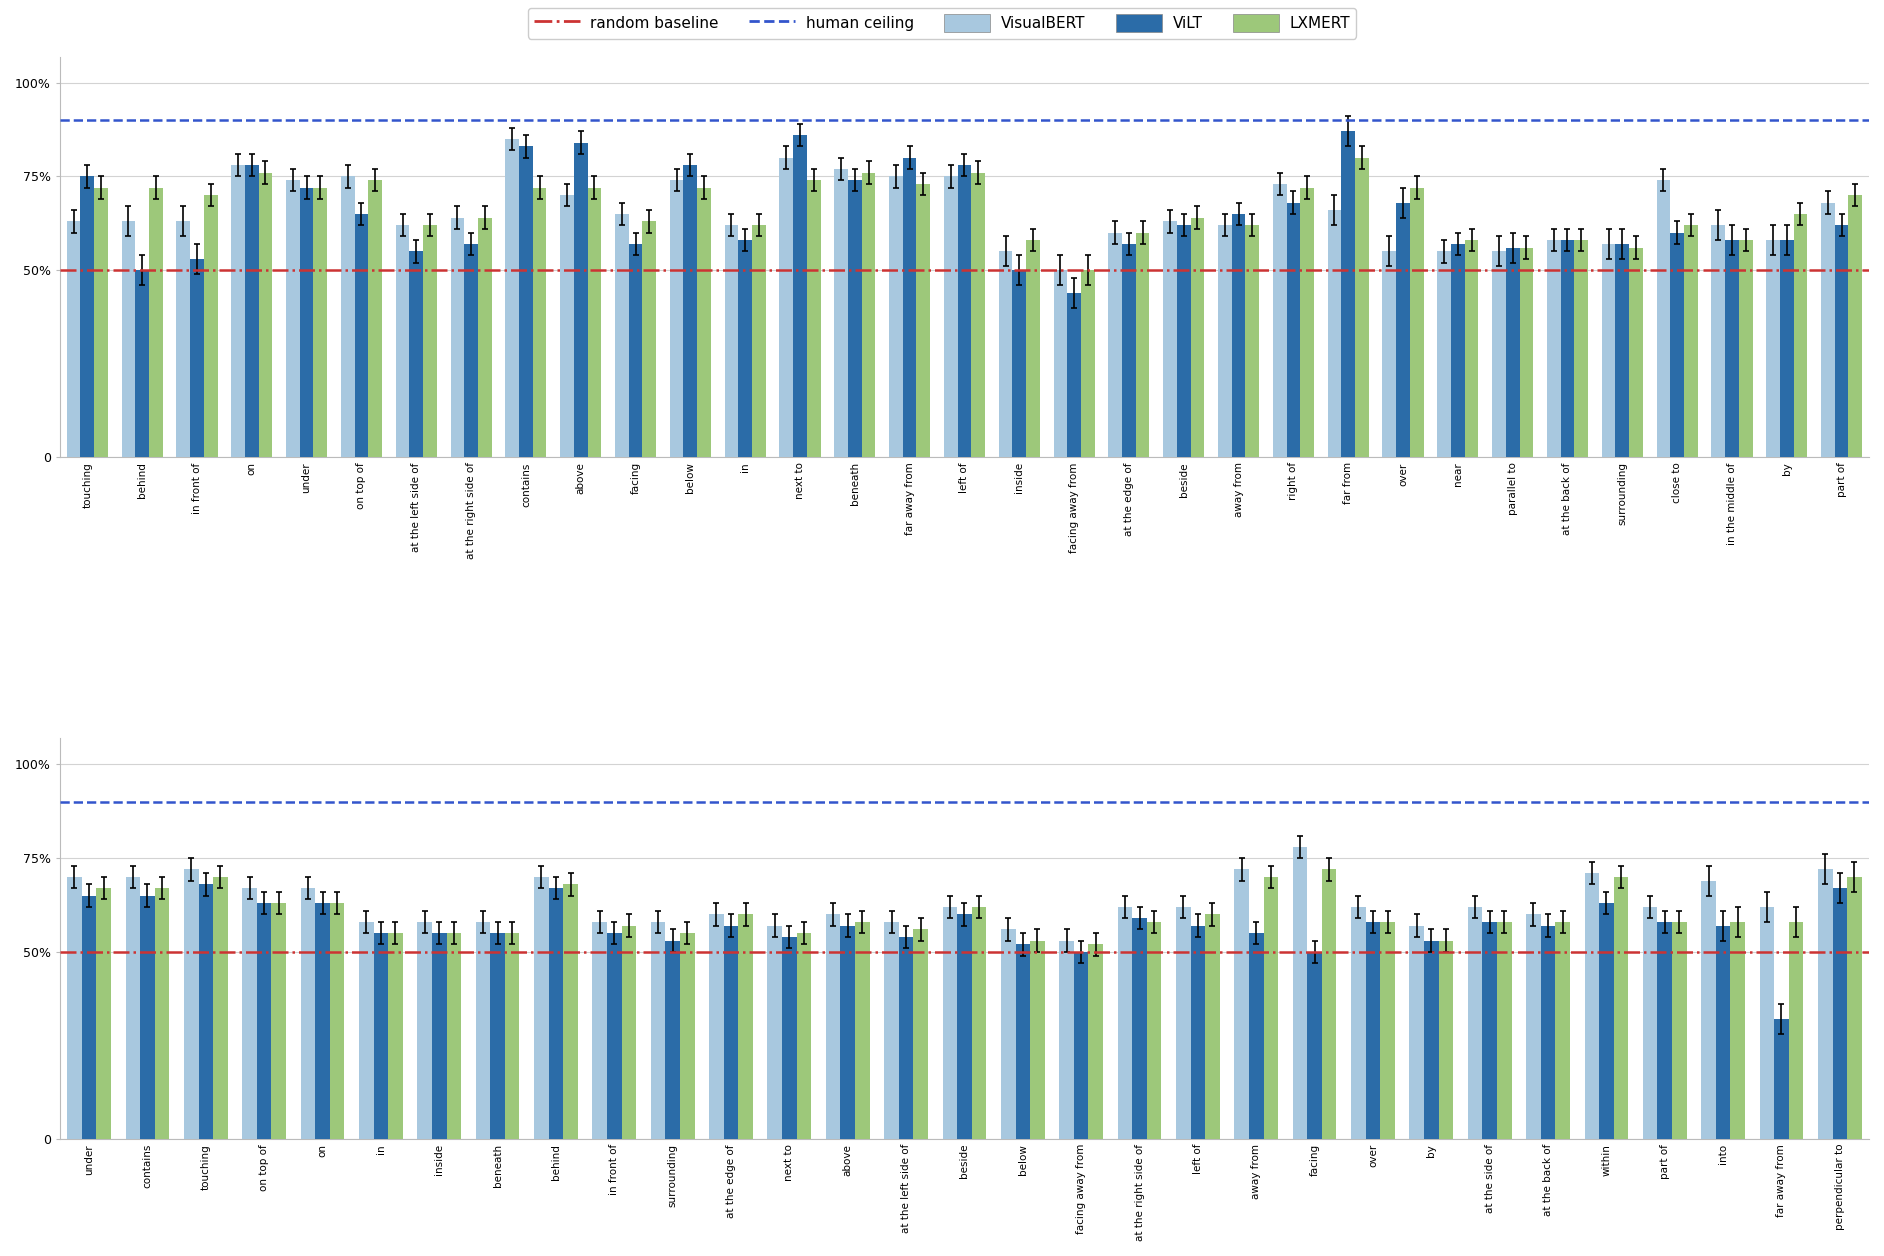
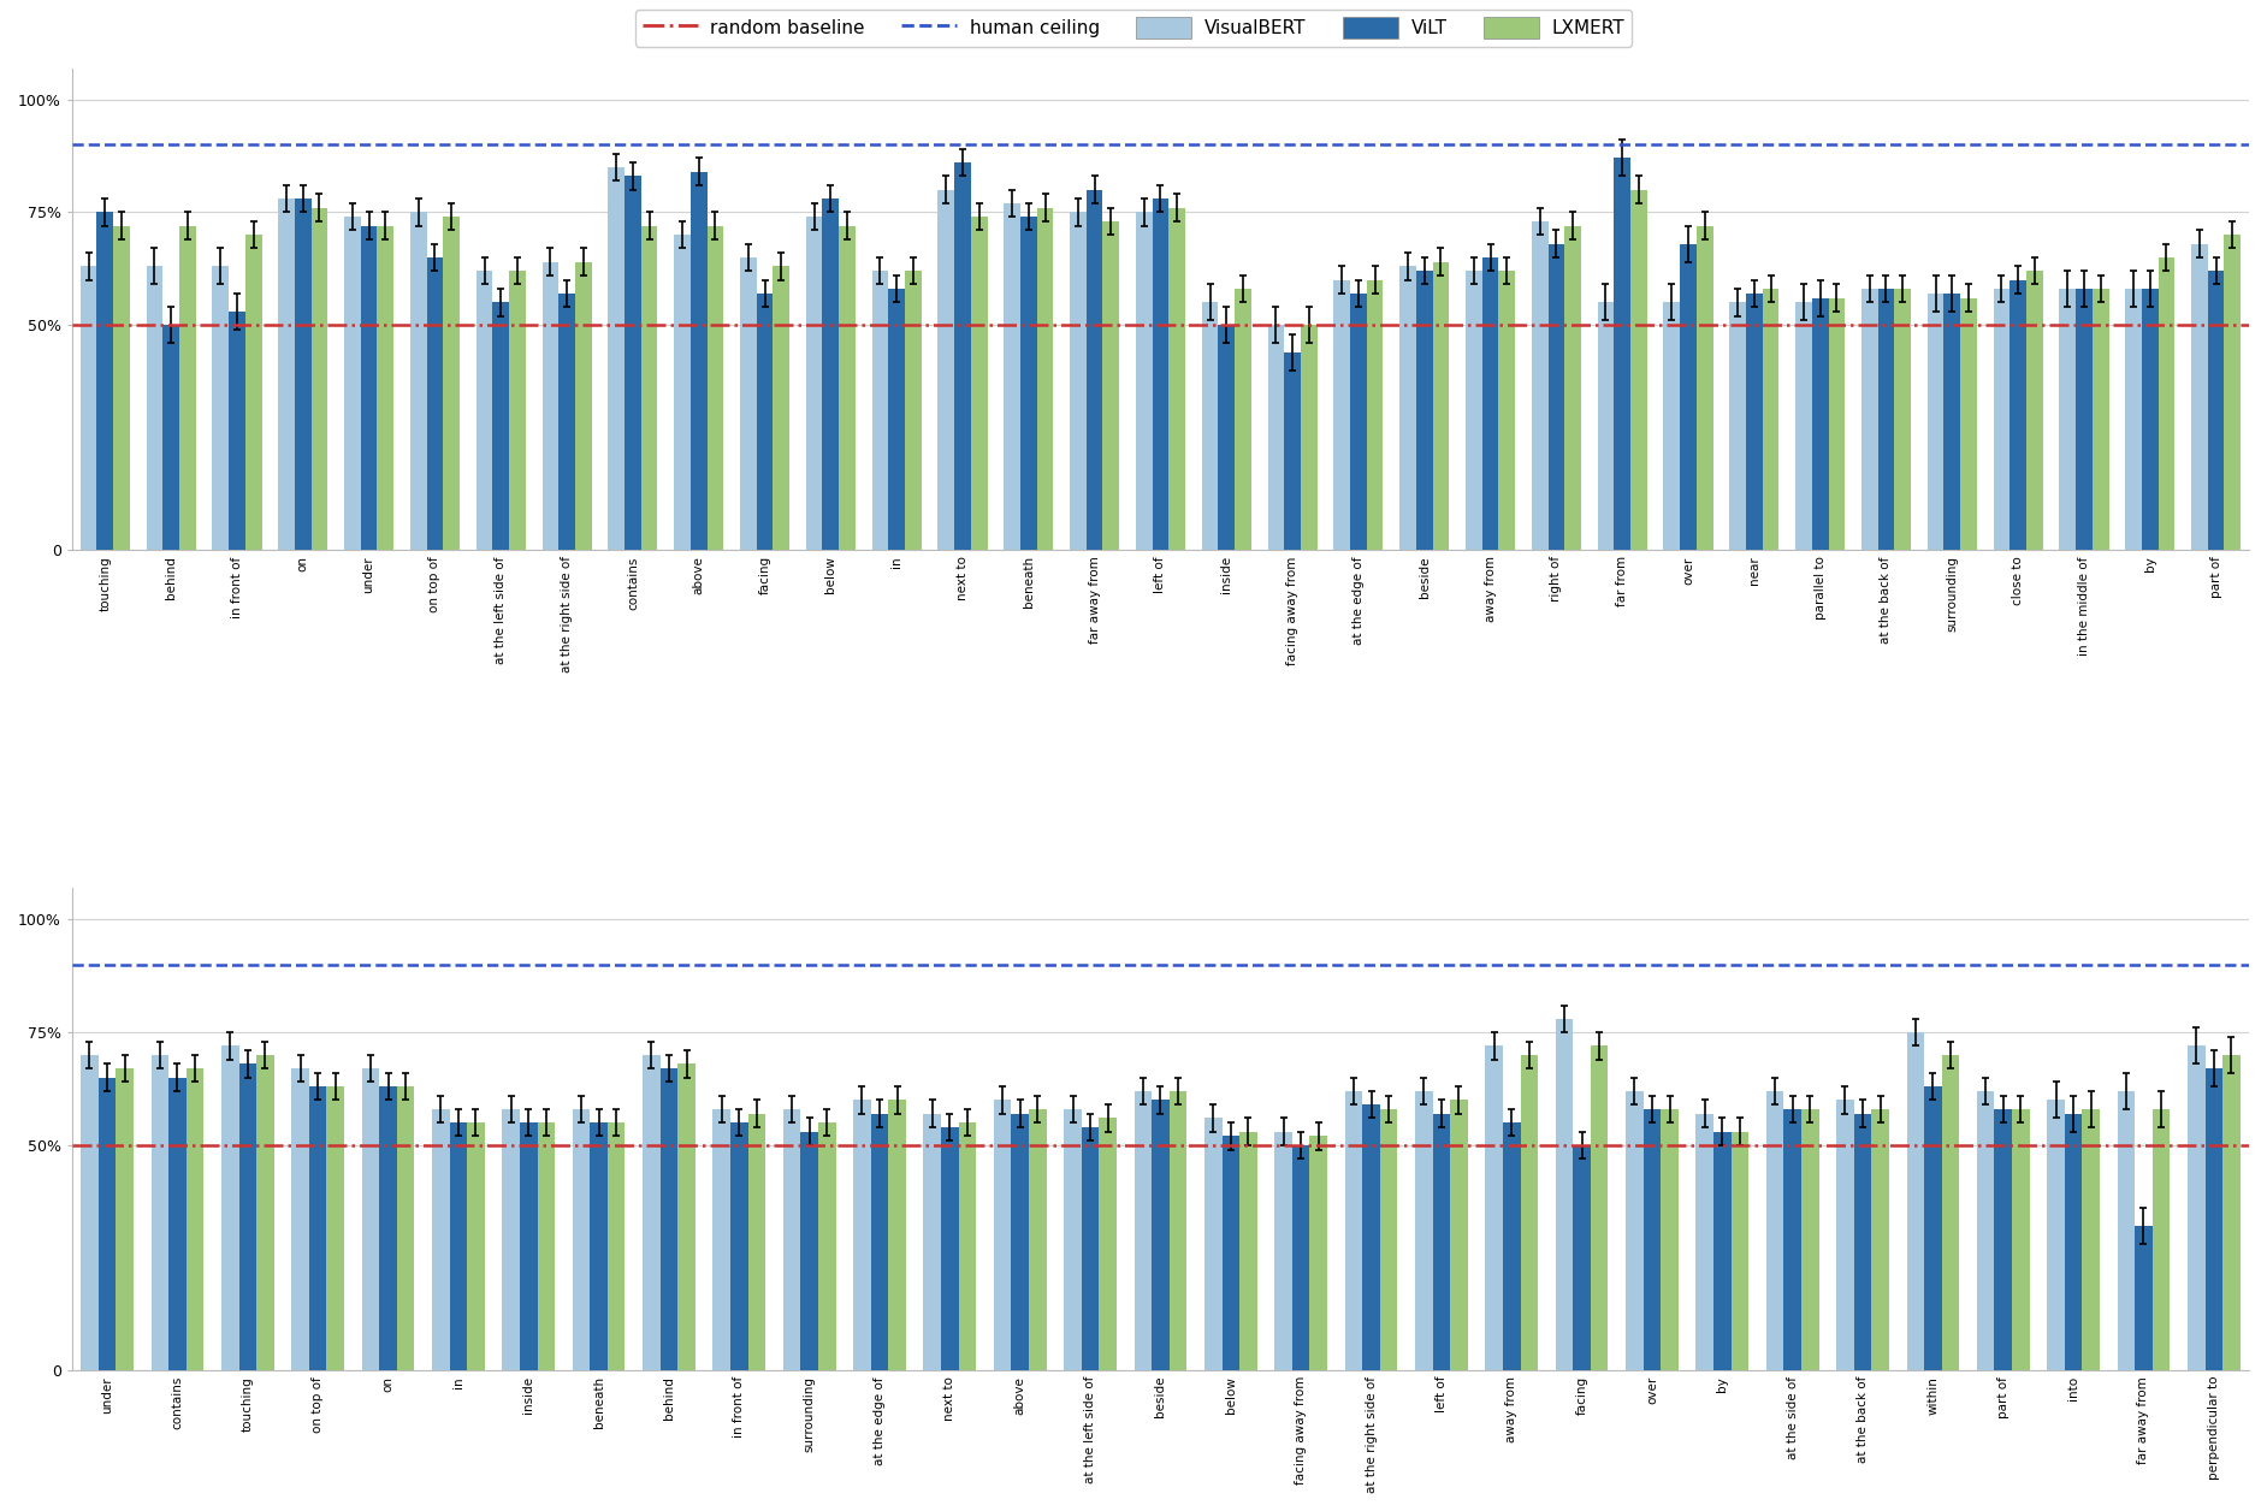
VisualBERT/far from: 66% -> 55%
VisualBERT/close to: 74% -> 58%
VisualBERT/in the middle of: 62% -> 58%
VisualBERT/within: 71% -> 75%
VisualBERT/into: 69% -> 60%
